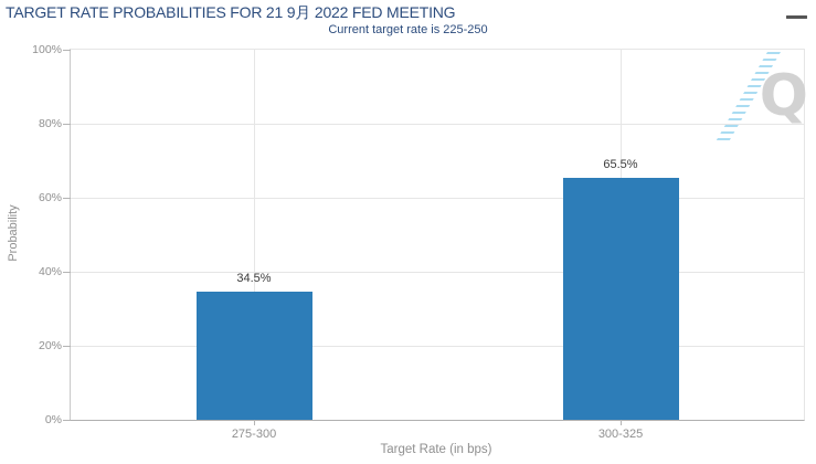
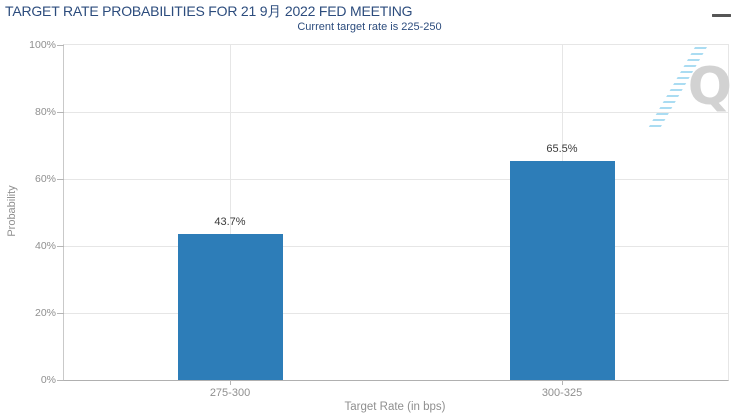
275-300: 34.5% -> 43.7%
